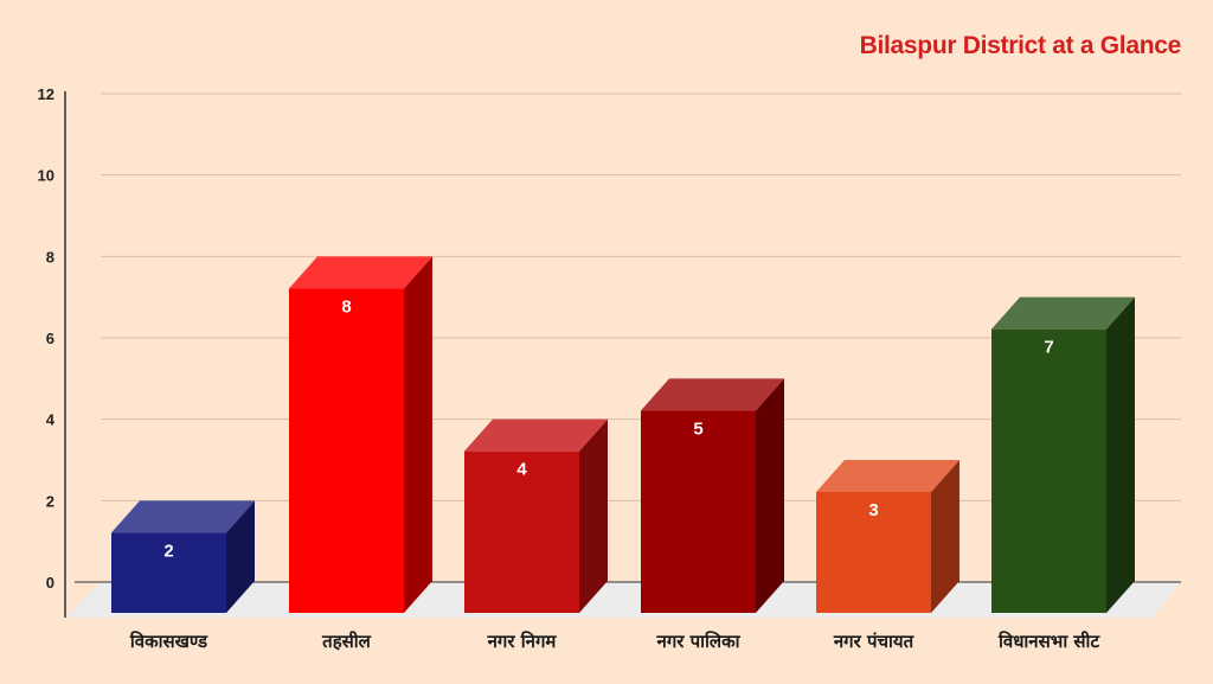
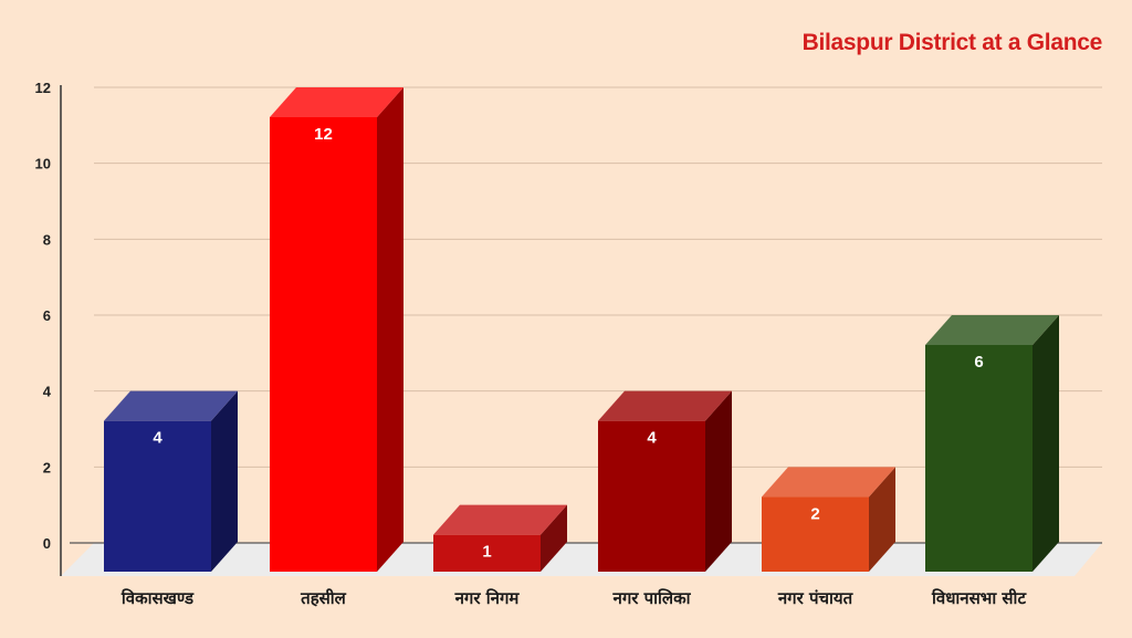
विकासखण्ड: 2 -> 4
तहसील: 8 -> 12
नगर निगम: 4 -> 1
नगर पालिका: 5 -> 4
नगर पंचायत: 3 -> 2
विधानसभा सीट: 7 -> 6
